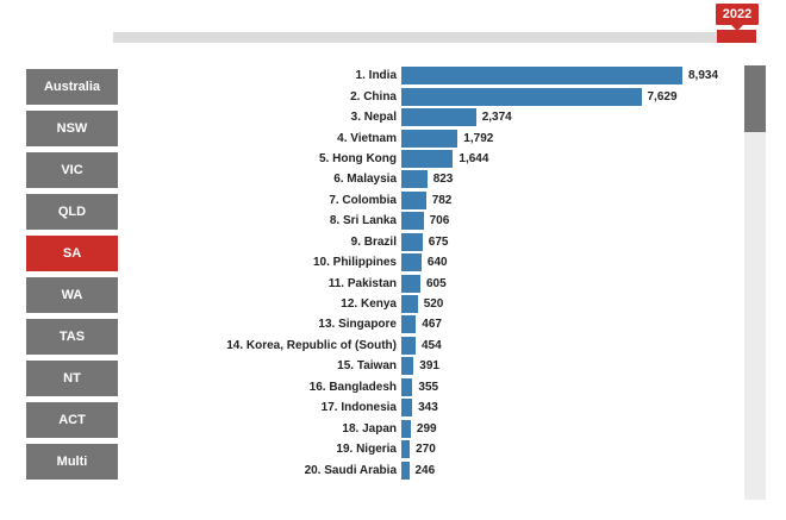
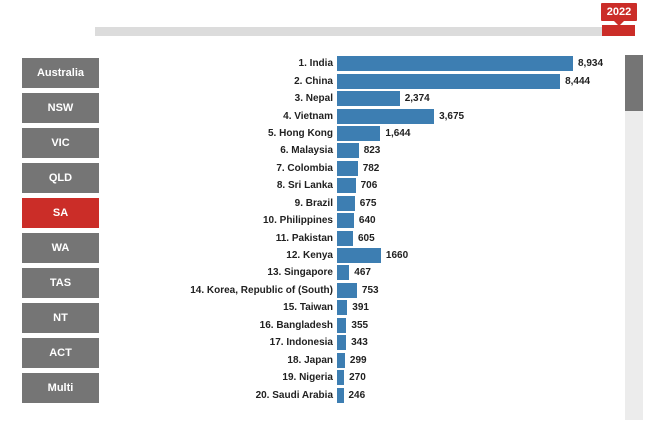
2. China: 7,629 -> 8,444
4. Vietnam: 1,792 -> 3,675
12. Kenya: 520 -> 1660
14. Korea, Republic of (South): 454 -> 753
